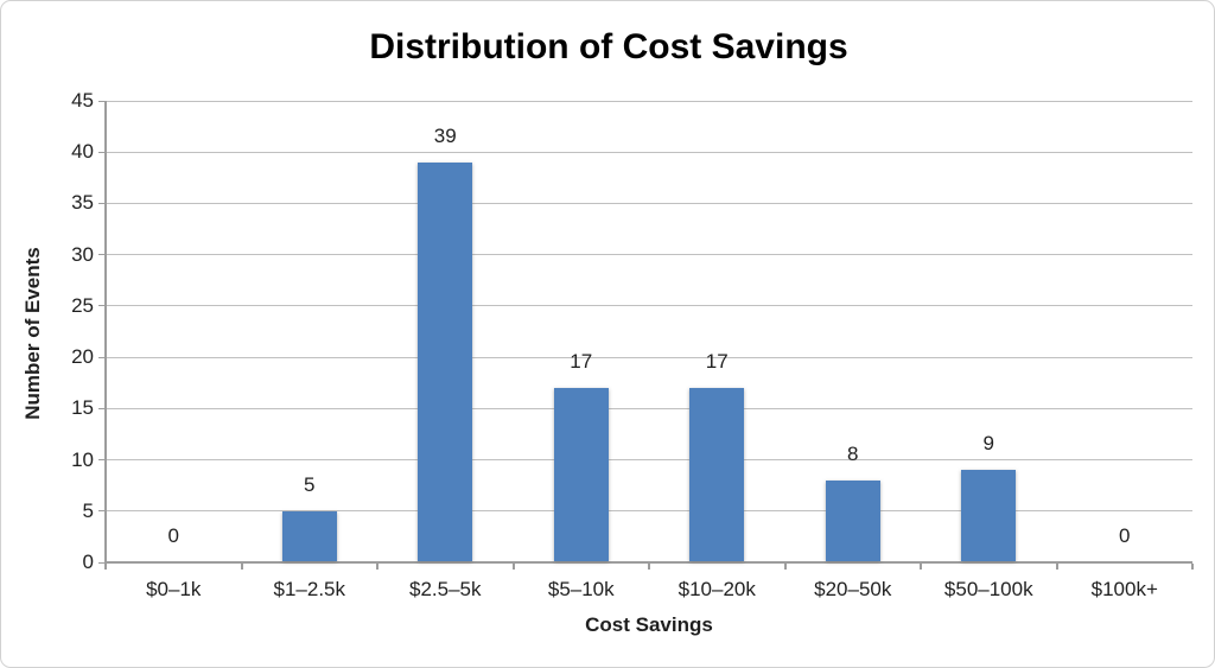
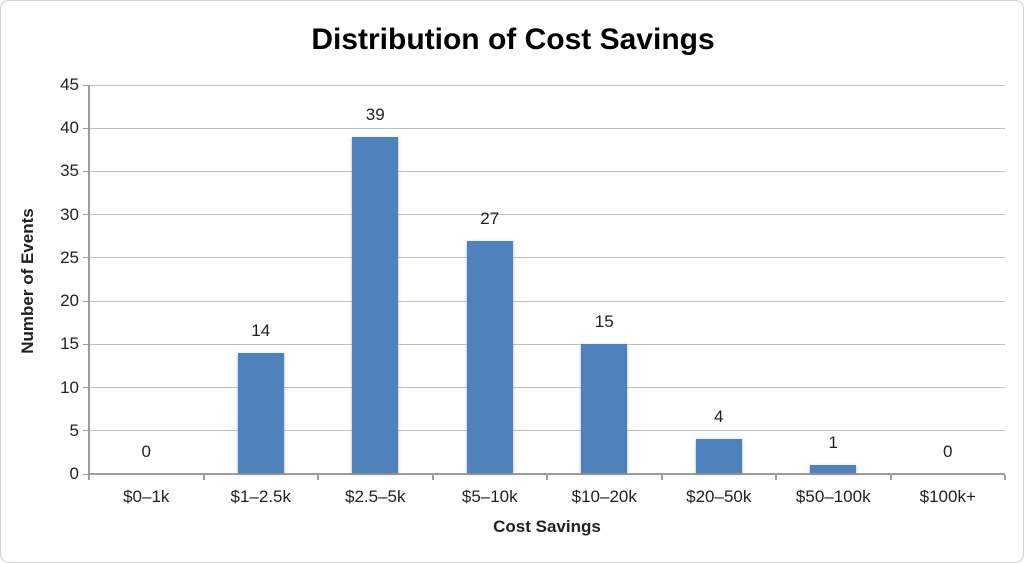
$1–2.5k: 5 -> 14
$5–10k: 17 -> 27
$10–20k: 17 -> 15
$20–50k: 8 -> 4
$50–100k: 9 -> 1
